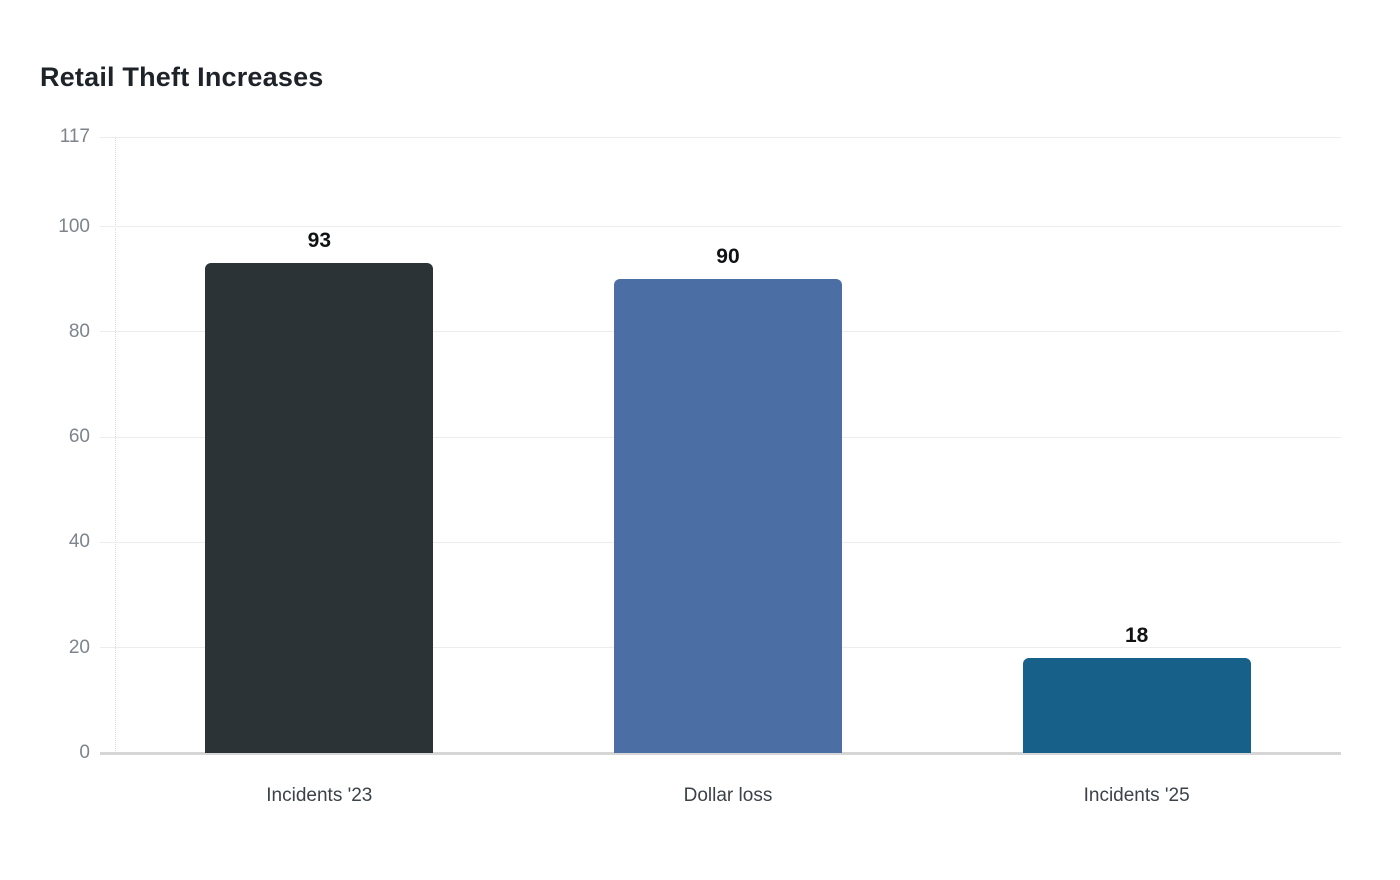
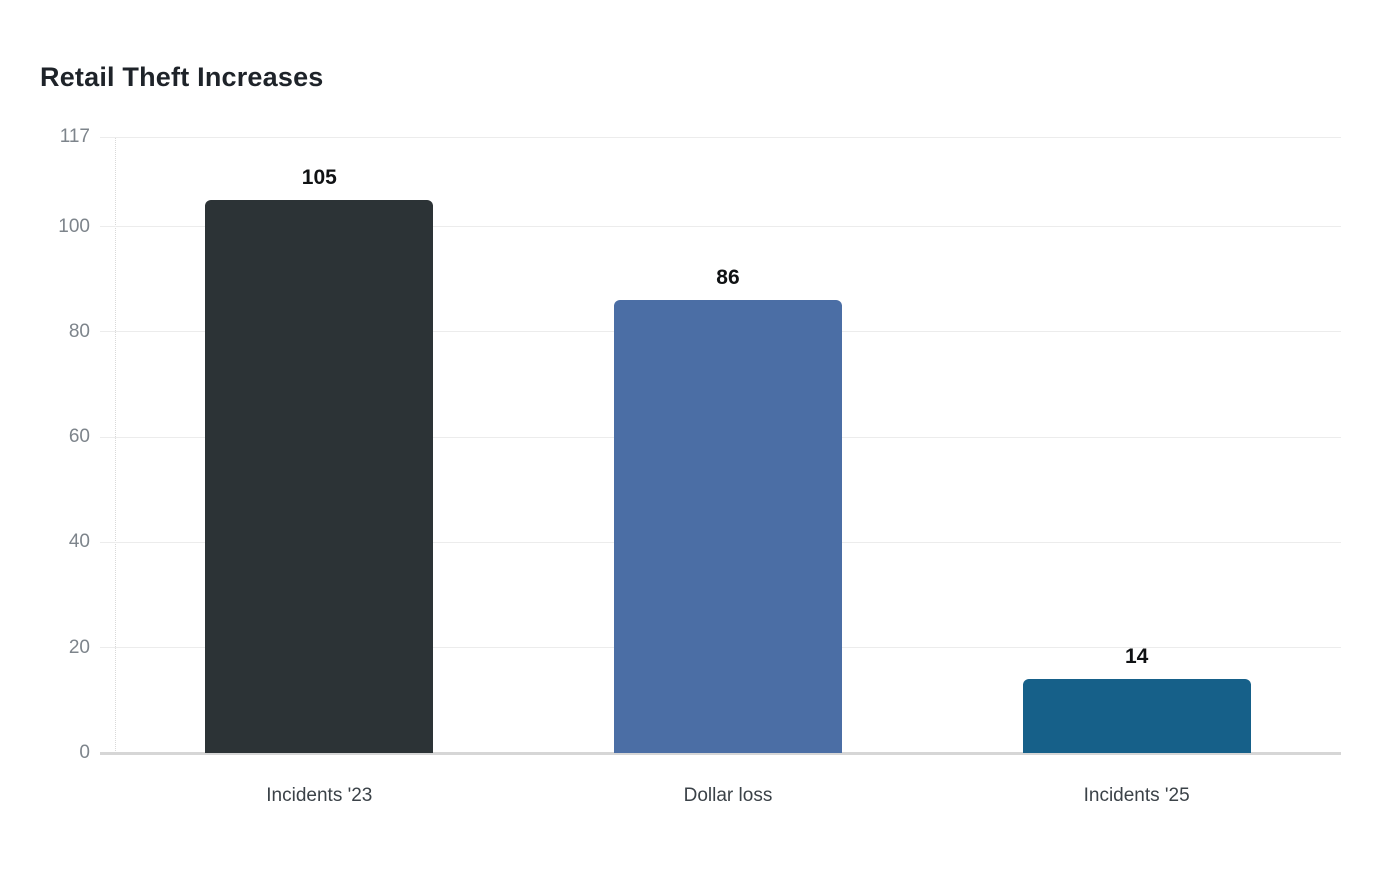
Incidents '23: 93 -> 105
Dollar loss: 90 -> 86
Incidents '25: 18 -> 14
